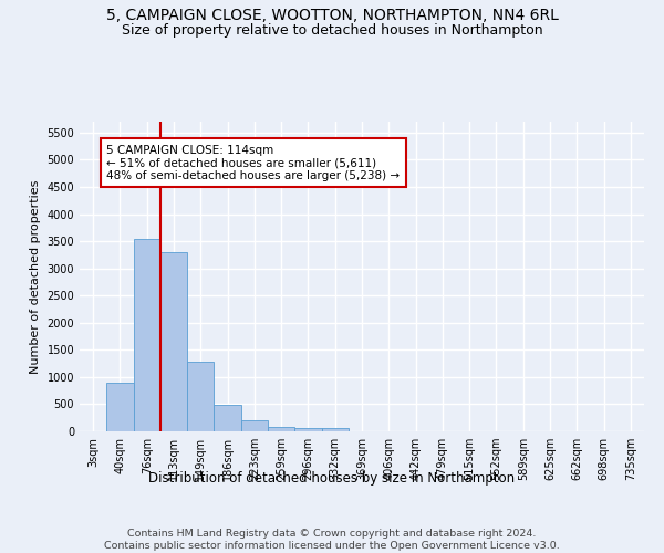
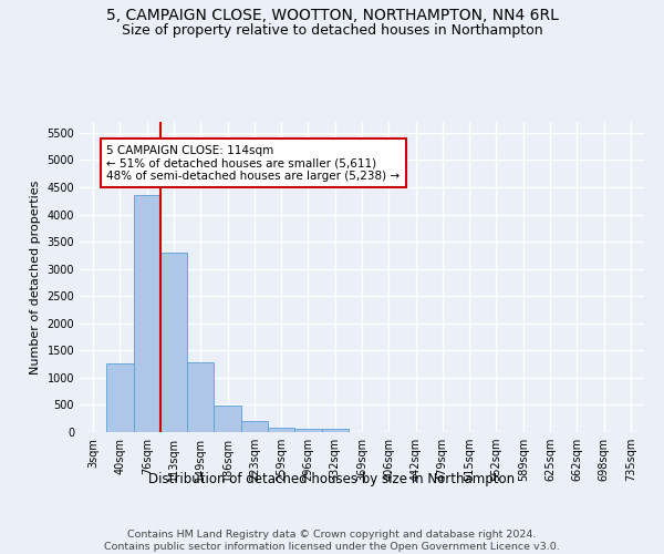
40sqm: 900 -> 1270
76sqm: 3550 -> 4350
